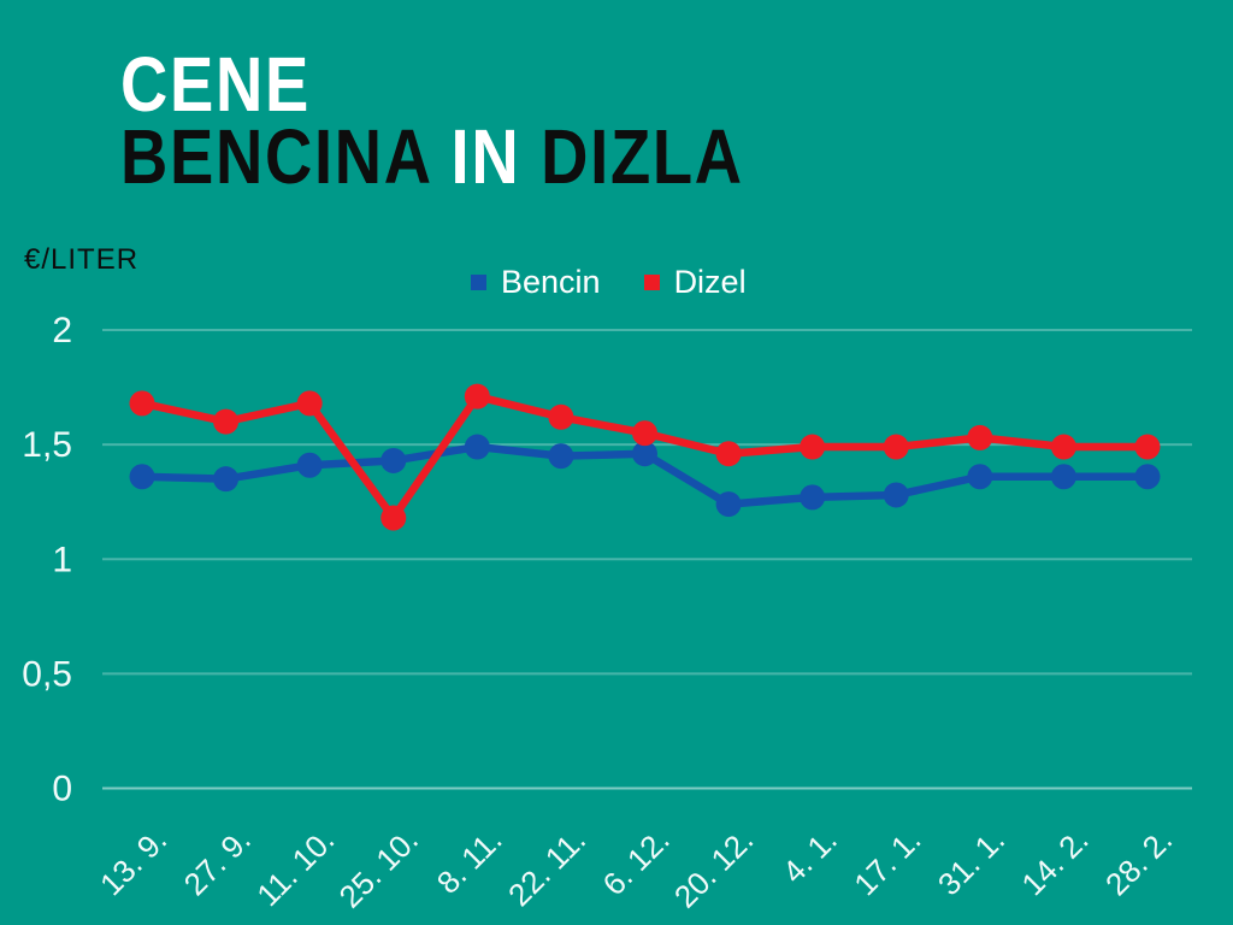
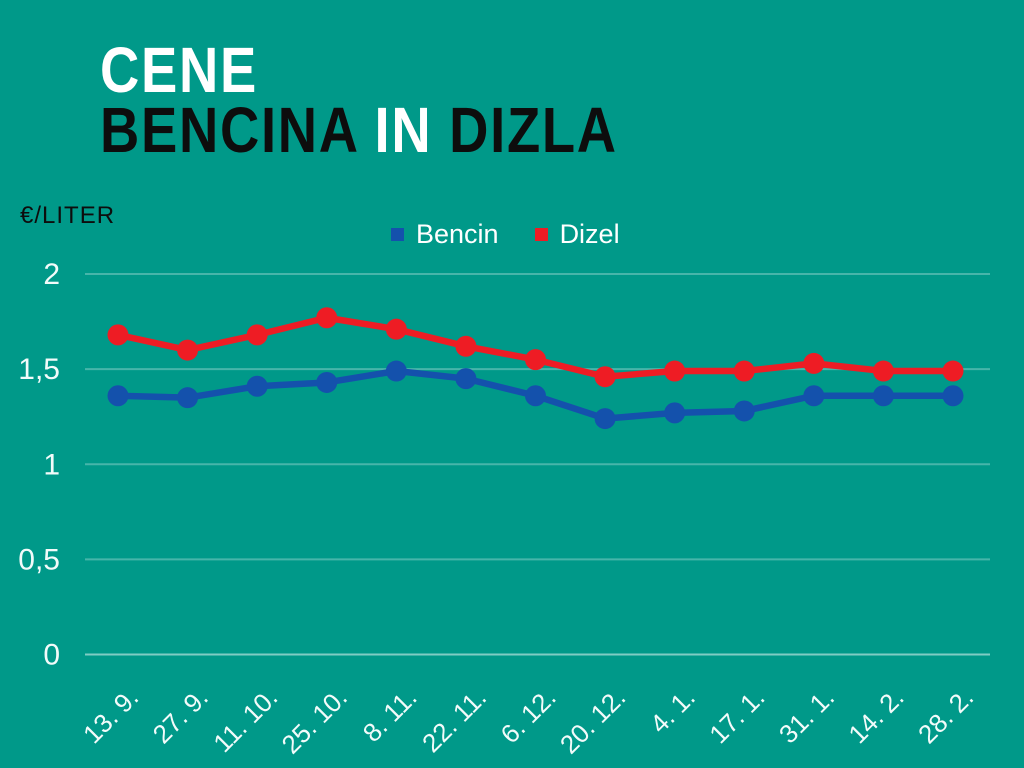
Dizel/25. 10.: 1.18 -> 1.77
Bencin/6. 12.: 1.46 -> 1.36
